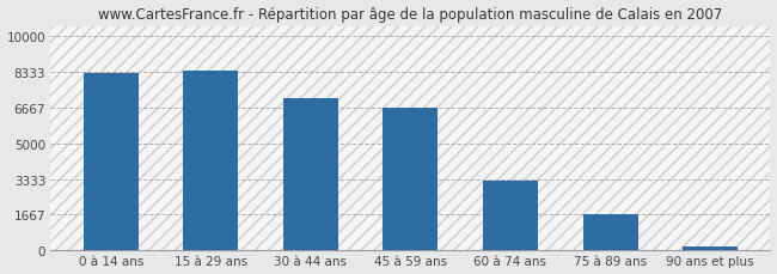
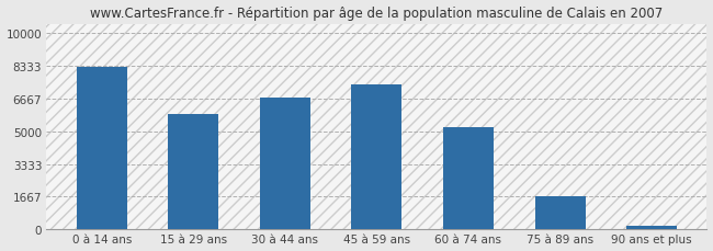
15 à 29 ans: 8400 -> 5900
30 à 44 ans: 7100 -> 6700
45 à 59 ans: 6600 -> 7400
60 à 74 ans: 3300 -> 5200
